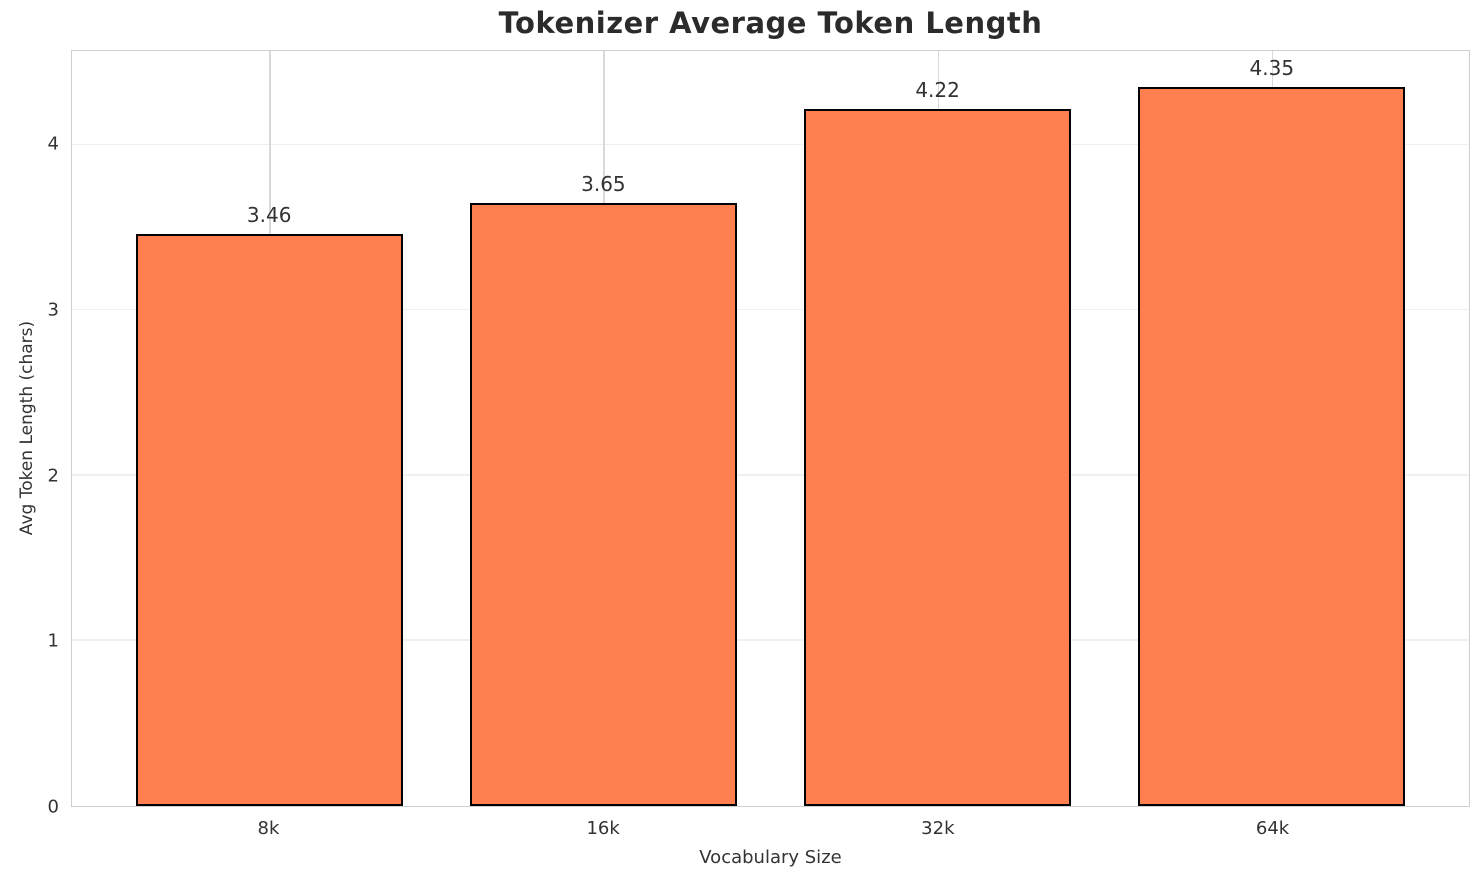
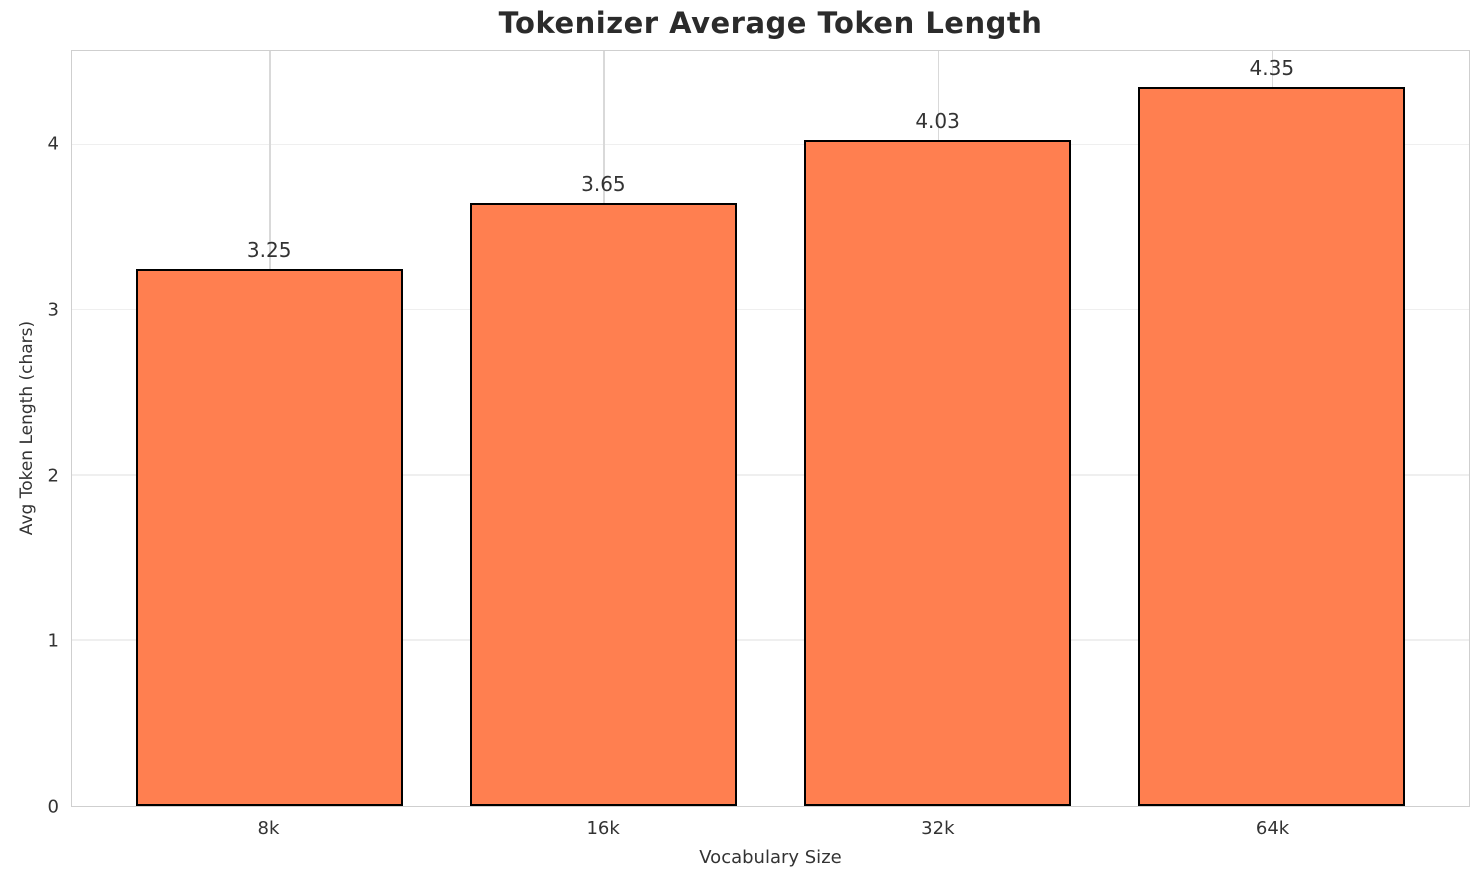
8k: 3.46 -> 3.25
32k: 4.22 -> 4.03
